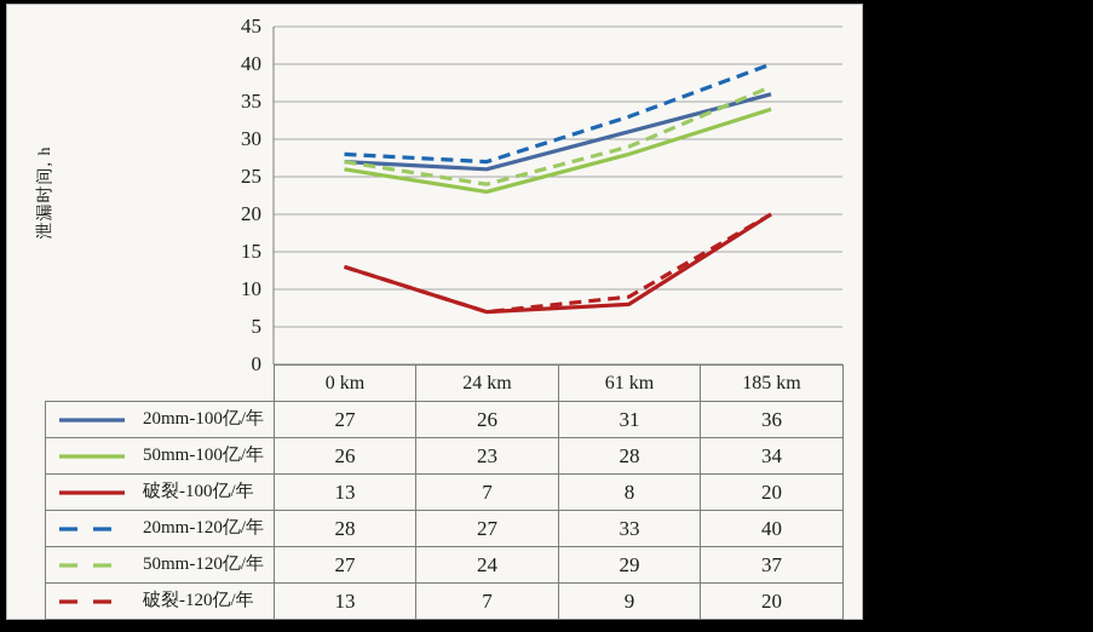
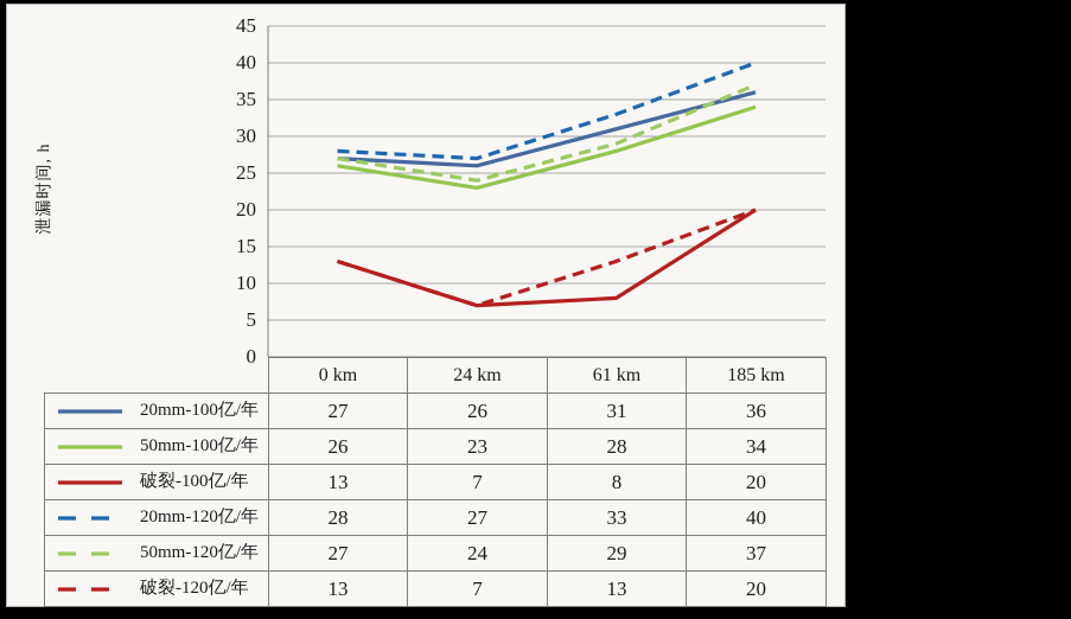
破裂-120亿/年/61 km: 9 -> 13
